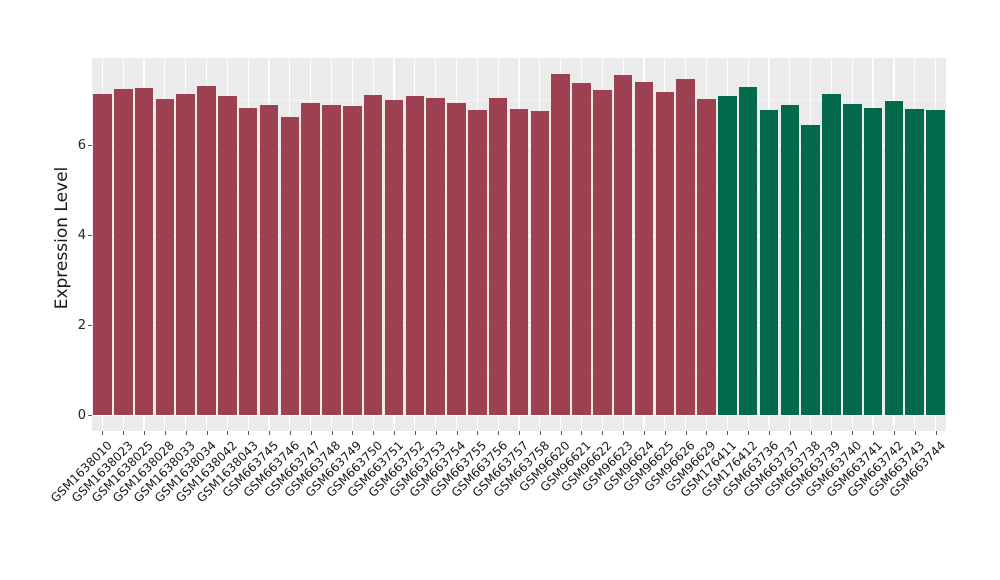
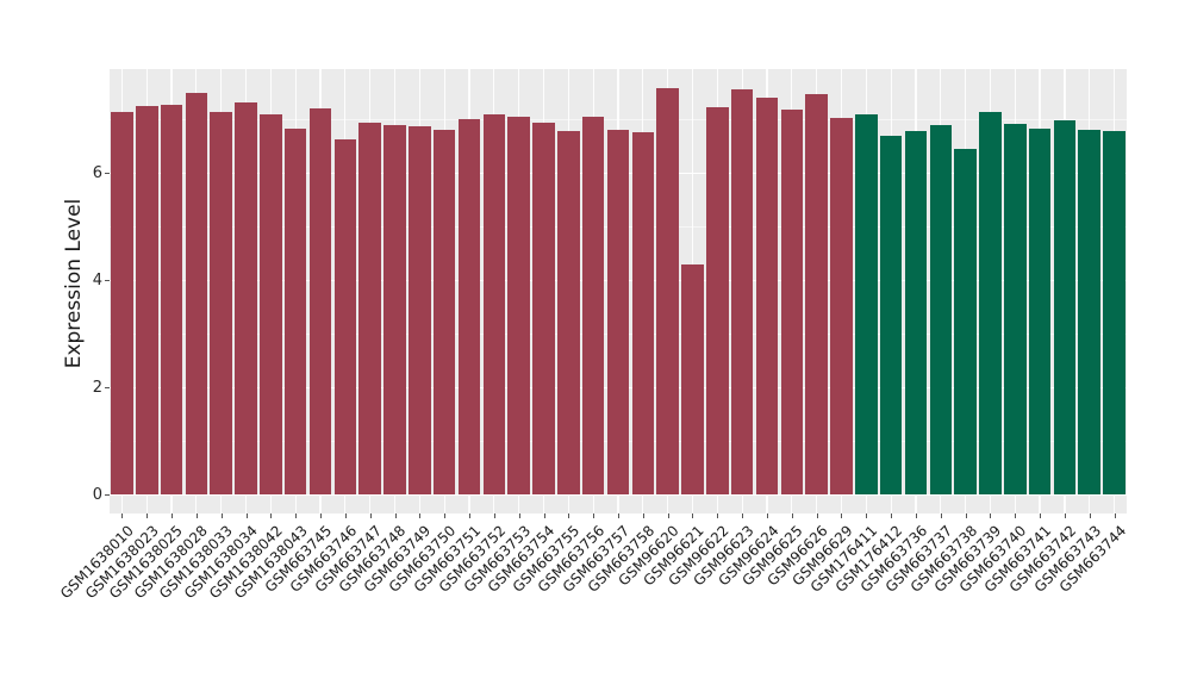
GSM1638028: 7.0 -> 7.5
GSM663745: 6.9 -> 7.2
GSM663750: 7.1 -> 6.8
GSM96621: 7.4 -> 4.3
GSM176412: 7.3 -> 6.7
